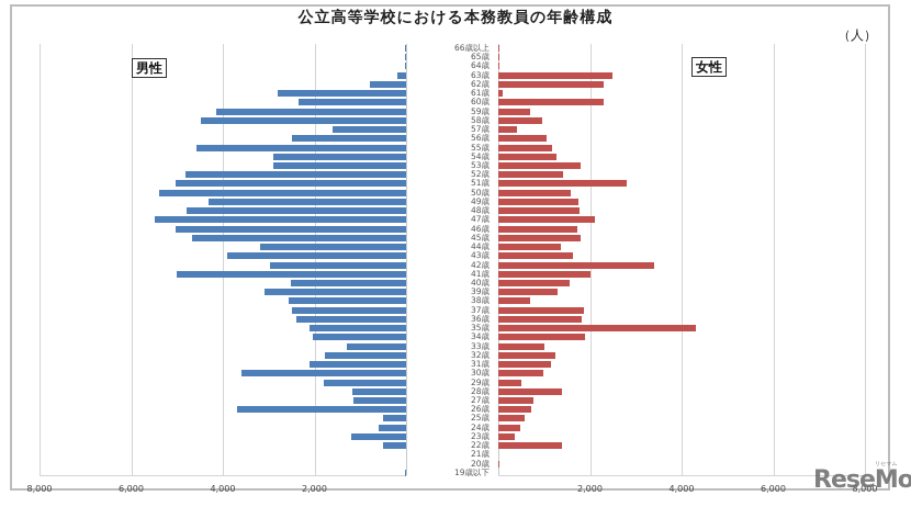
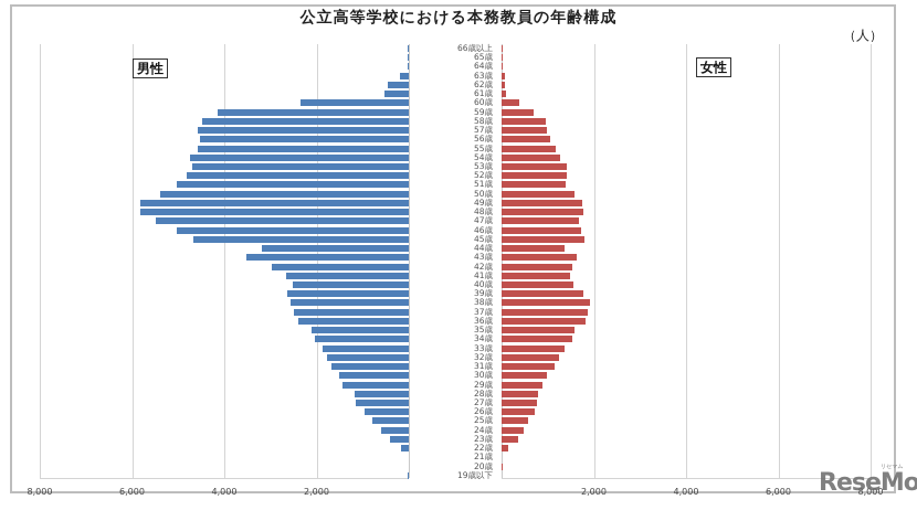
女性/63歳: 2500 -> 100
男性/62歳: 800 -> 400
女性/62歳: 2300 -> 100
男性/61歳: 2800 -> 500
女性/60歳: 2300 -> 400
男性/57歳: 1600 -> 4600
女性/57歳: 400 -> 1000
男性/56歳: 2500 -> 4500
男性/54歳: 2900 -> 4700
男性/53歳: 2900 -> 4700
女性/53歳: 1800 -> 1400
女性/51歳: 2800 -> 1400
男性/49歳: 4300 -> 5800
男性/48歳: 4800 -> 5800
女性/47歳: 2100 -> 1700
男性/43歳: 3900 -> 3500
女性/42歳: 3400 -> 1500
男性/41歳: 5000 -> 2700
女性/41歳: 2000 -> 1500
男性/39歳: 3100 -> 2600
女性/39歳: 1300 -> 1800
女性/38歳: 700 -> 1900
女性/35歳: 4300 -> 1600
女性/34歳: 1900 -> 1500
男性/33歳: 1300 -> 1900
女性/33歳: 1000 -> 1400
男性/31歳: 2100 -> 1700
男性/30歳: 3600 -> 1500
男性/29歳: 1800 -> 1400
女性/29歳: 500 -> 900
女性/28歳: 1400 -> 800
男性/26歳: 3700 -> 1000
男性/25歳: 500 -> 800
男性/23歳: 1200 -> 400
男性/22歳: 500 -> 200
女性/22歳: 1400 -> 100
